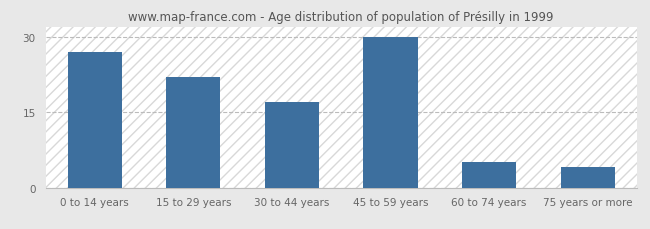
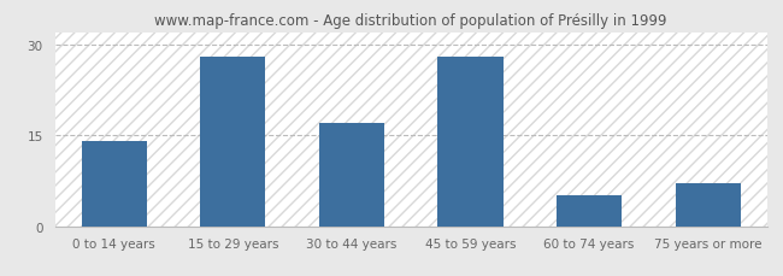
0 to 14 years: 27 -> 14
15 to 29 years: 22 -> 28
45 to 59 years: 30 -> 28
75 years or more: 4 -> 7
